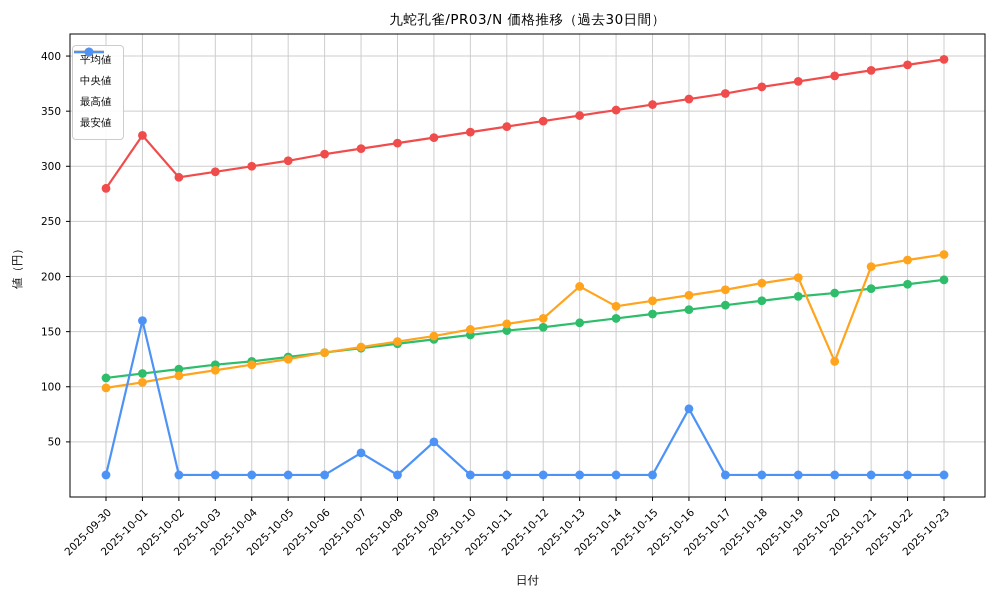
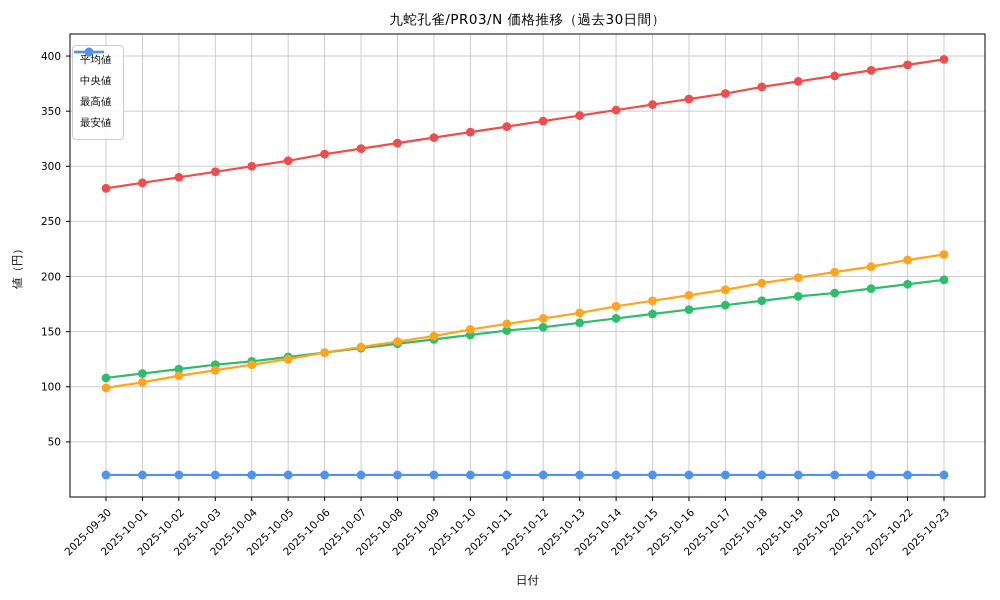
最高値/2025-10-01: 328 -> 285
最安値/2025-10-01: 160 -> 20
最安値/2025-10-07: 40 -> 20
最安値/2025-10-09: 50 -> 20
中央値/2025-10-13: 191 -> 167
最安値/2025-10-16: 80 -> 20
中央値/2025-10-20: 123 -> 204
